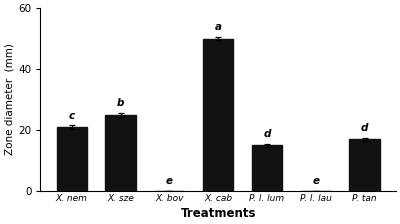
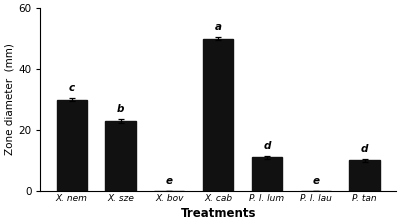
X. nem: 21 -> 30
X. sze: 25 -> 23
P. l. lum: 15 -> 11
P. tan: 17 -> 10
